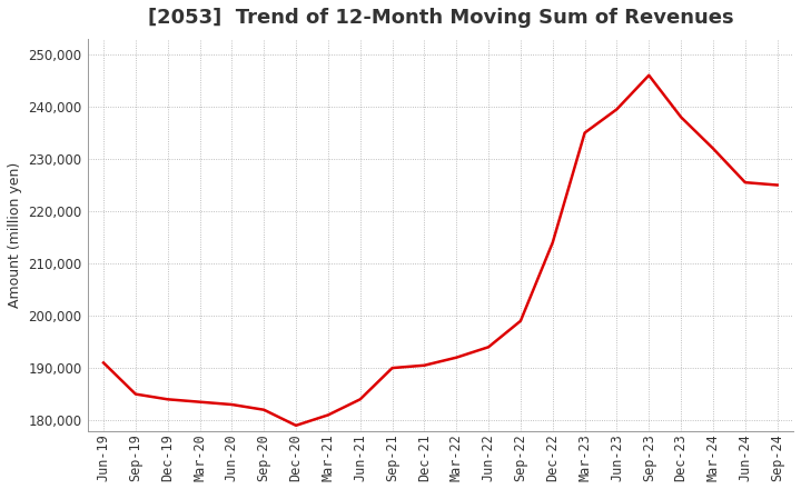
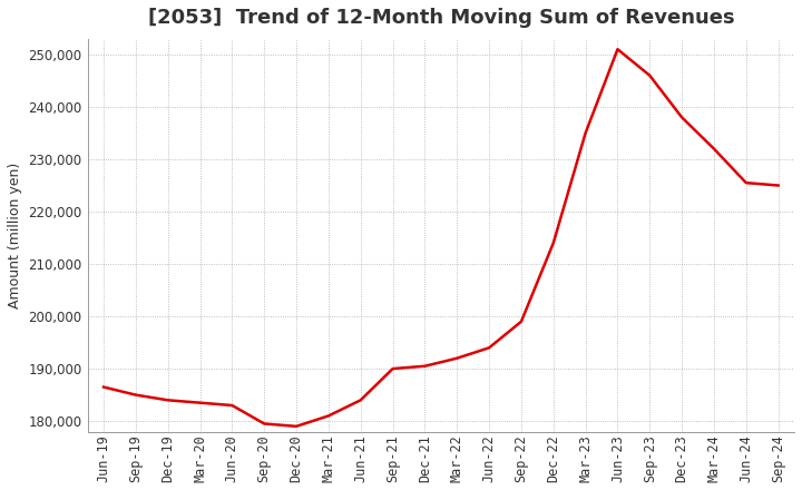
Jun-19: 191,000 -> 186,500
Sep-20: 182,000 -> 179,500
Jun-23: 239,500 -> 251,000
